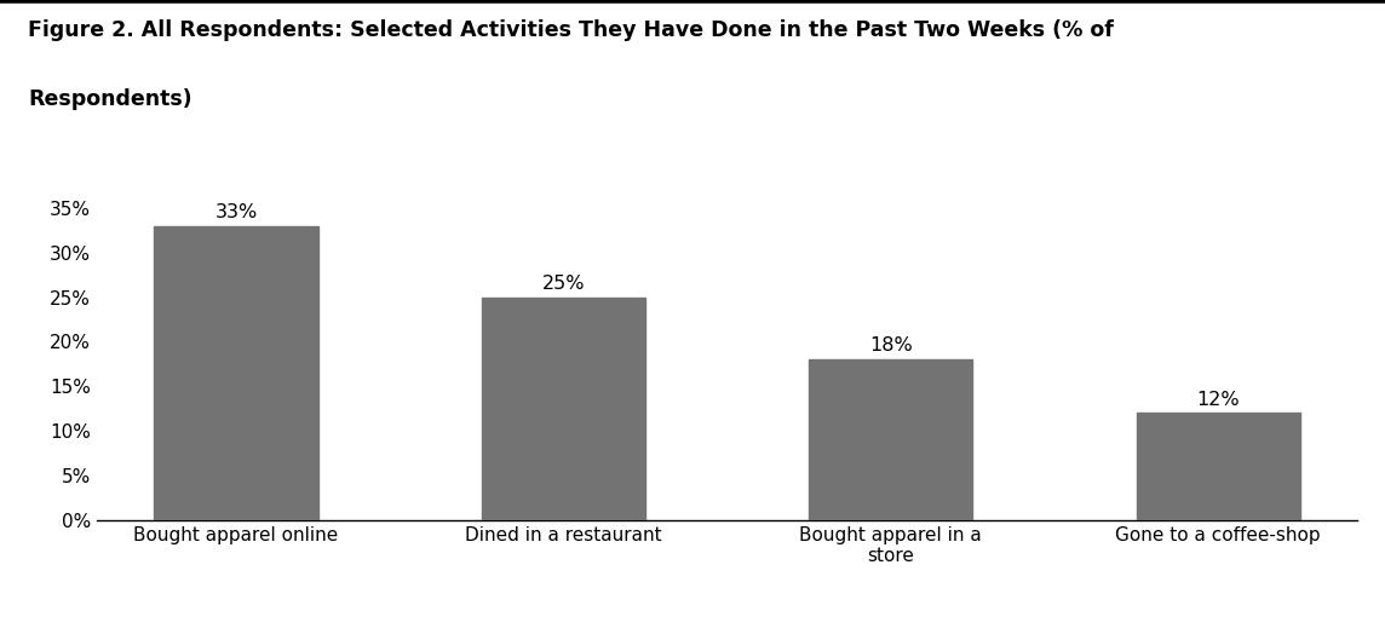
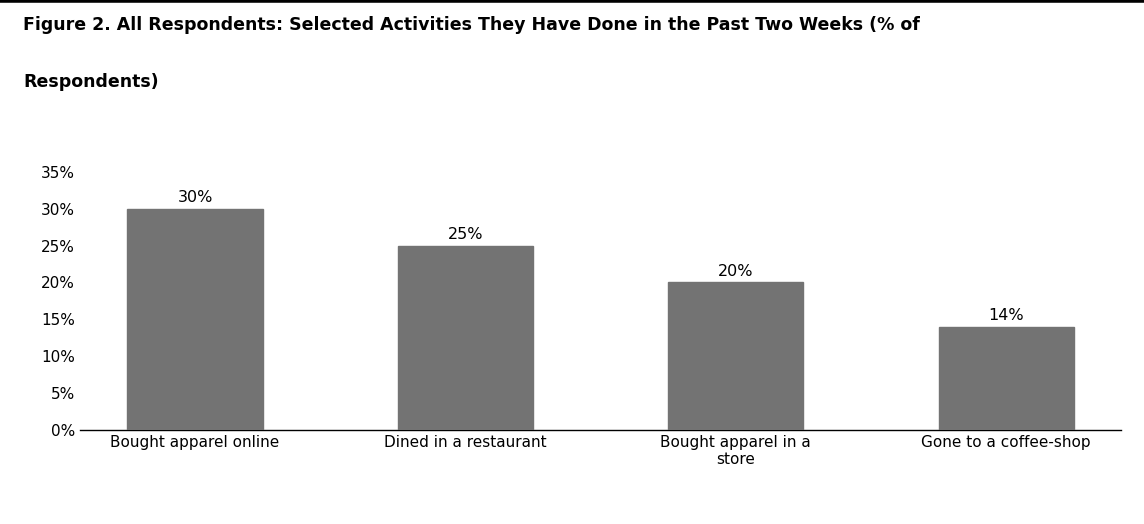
Bought apparel online: 33% -> 30%
Bought apparel in a store: 18% -> 20%
Gone to a coffee-shop: 12% -> 14%
